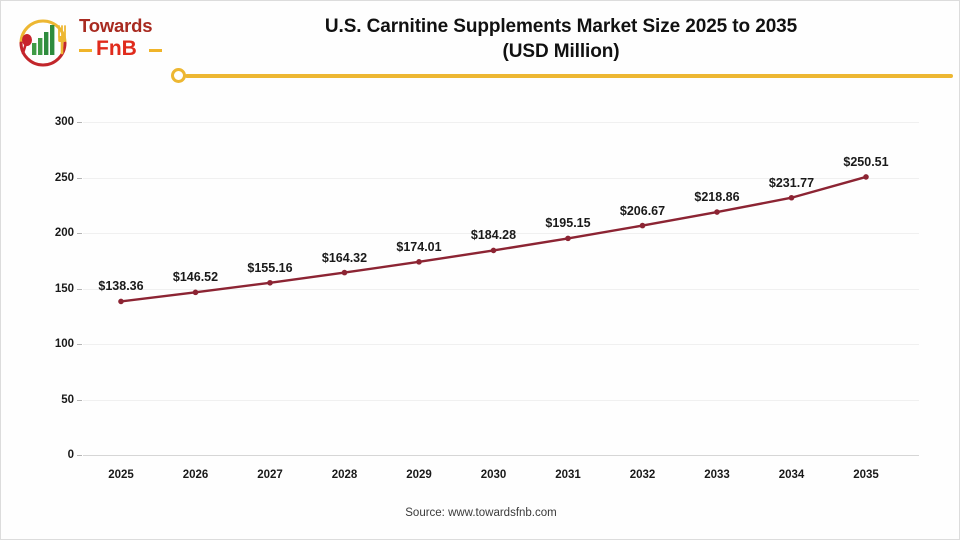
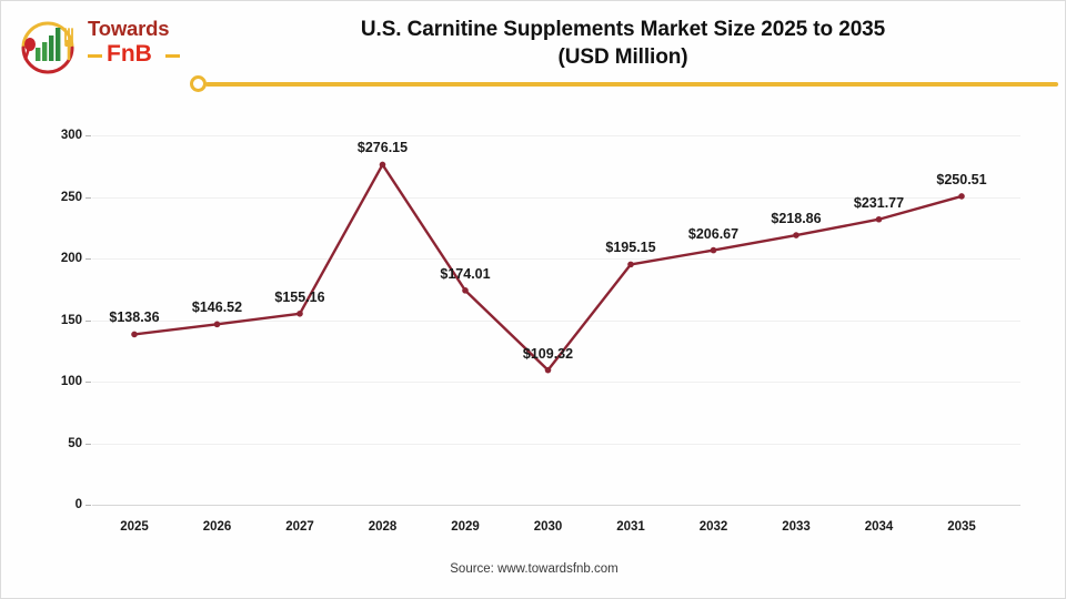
2028: $164.32 -> $276.15
2030: $184.28 -> $109.32
